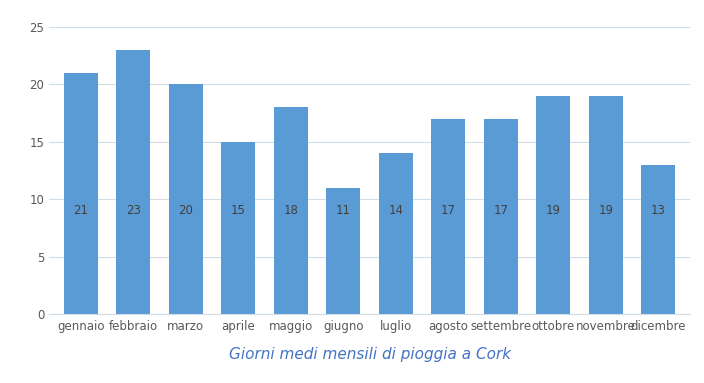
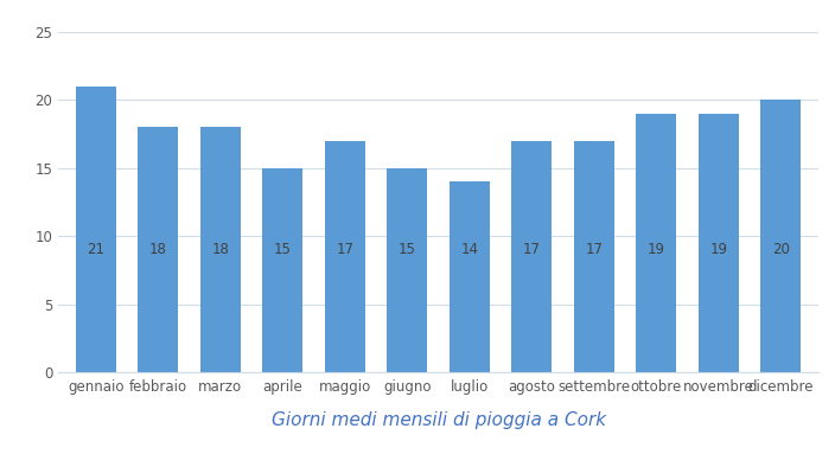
febbraio: 23 -> 18
marzo: 20 -> 18
maggio: 18 -> 17
giugno: 11 -> 15
dicembre: 13 -> 20
